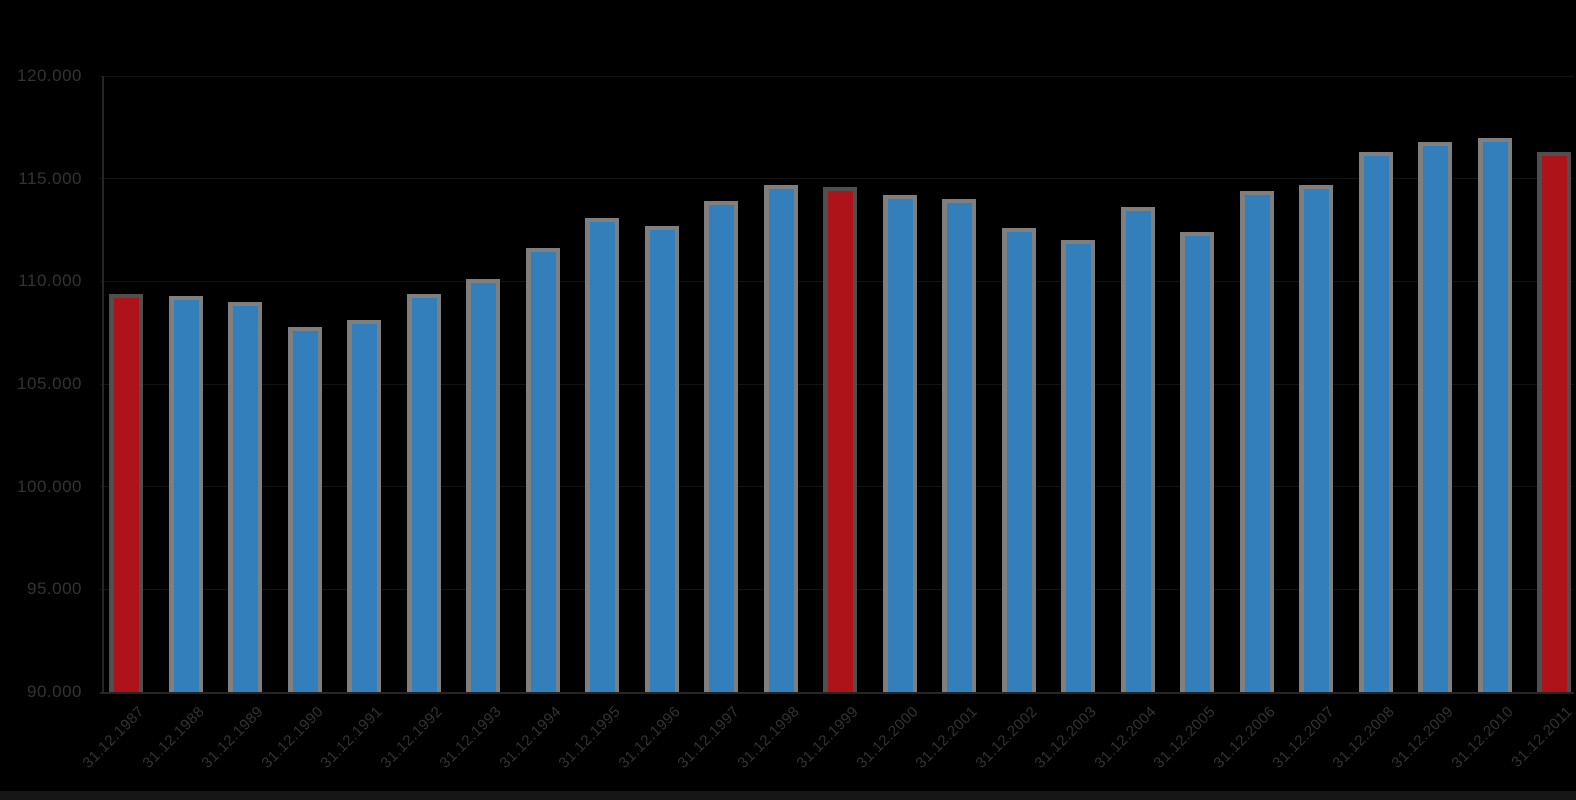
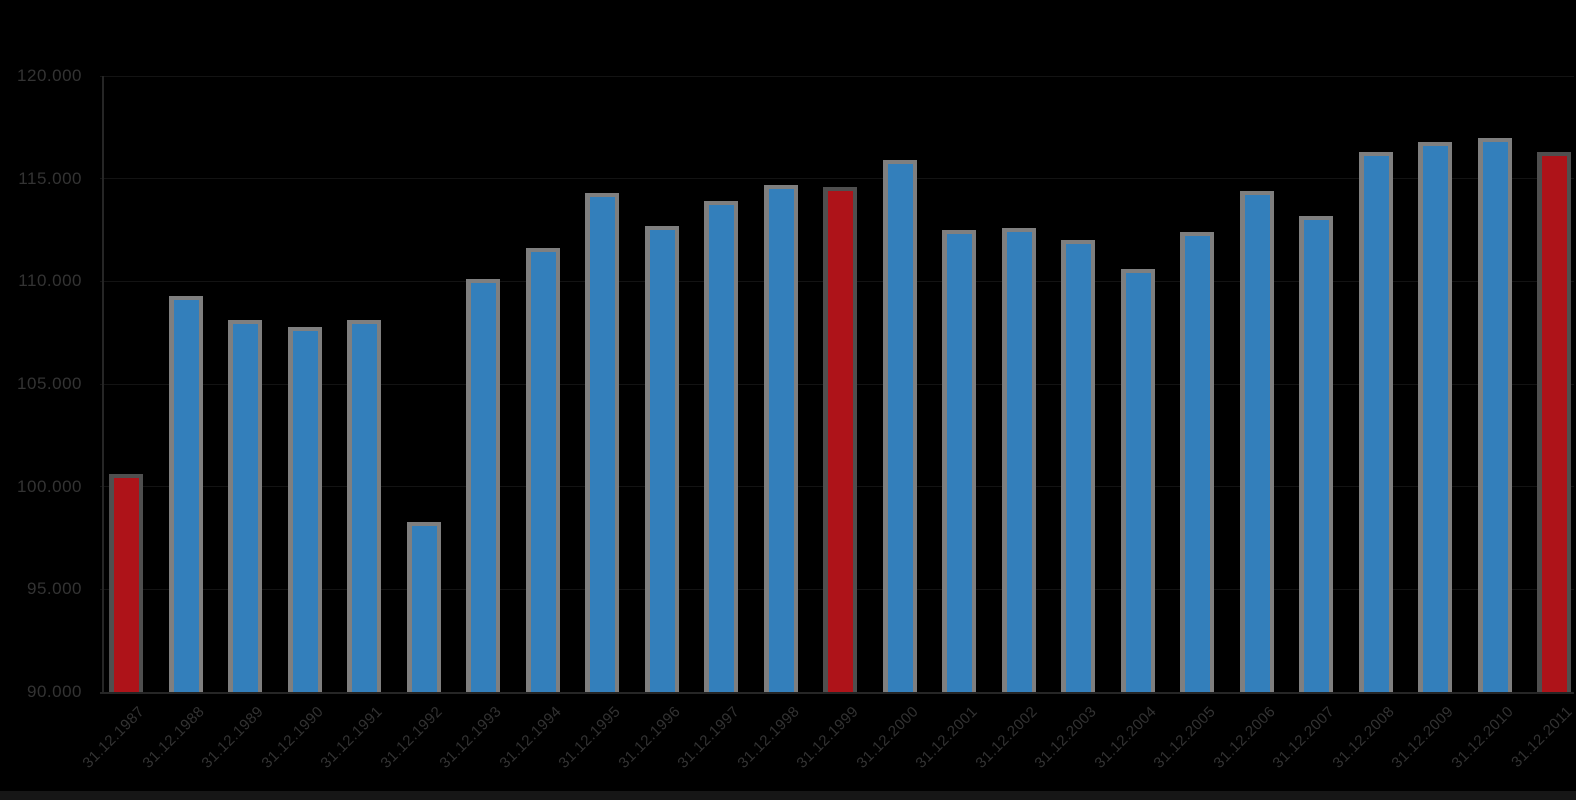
31.12.1987: 109400 -> 100600
31.12.1989: 109000 -> 108100
31.12.1992: 109400 -> 98300
31.12.1995: 113100 -> 114300
31.12.2000: 114200 -> 115900
31.12.2001: 114000 -> 112500
31.12.2004: 113600 -> 110600
31.12.2007: 114700 -> 113200
